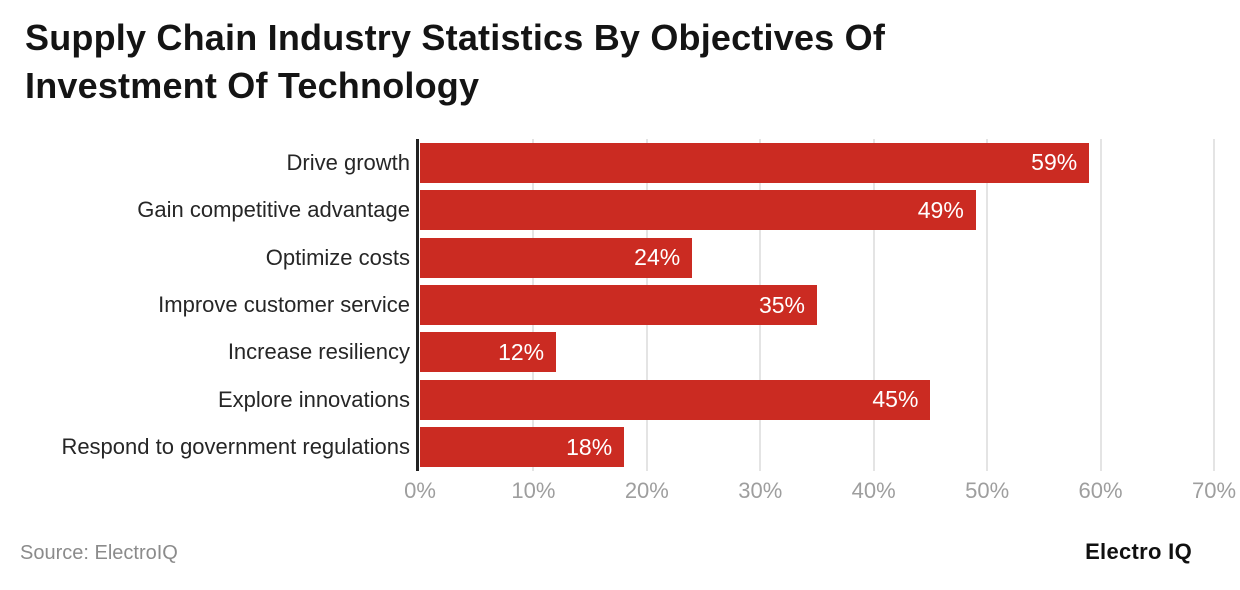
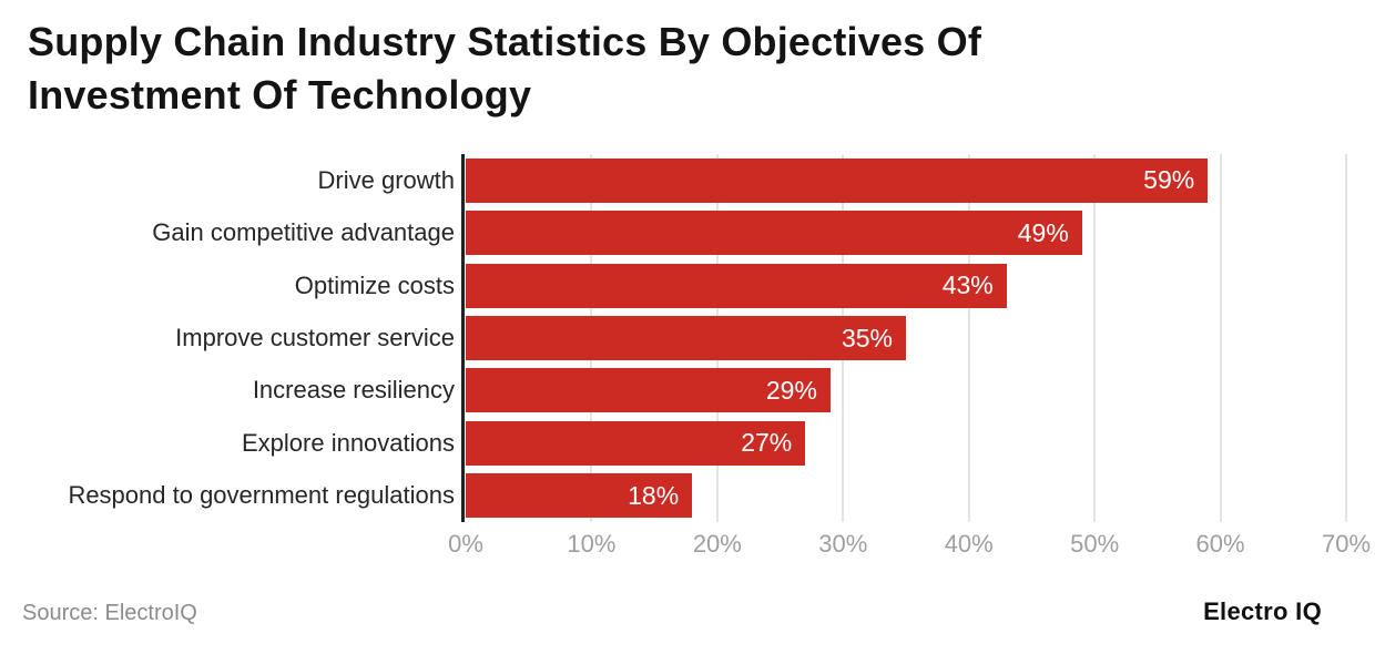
Optimize costs: 24% -> 43%
Increase resiliency: 12% -> 29%
Explore innovations: 45% -> 27%
